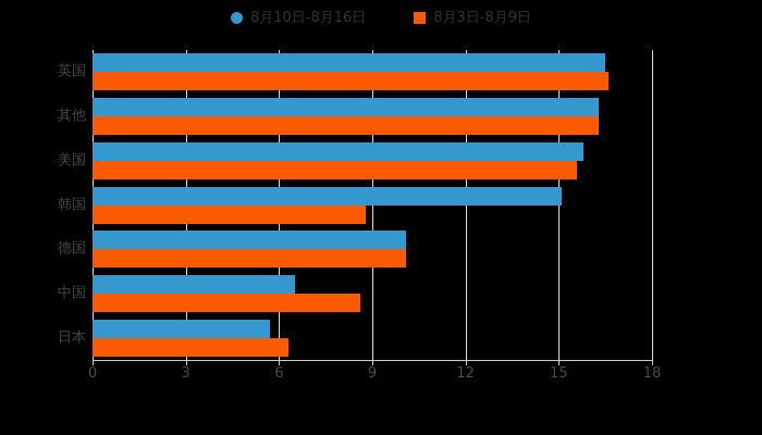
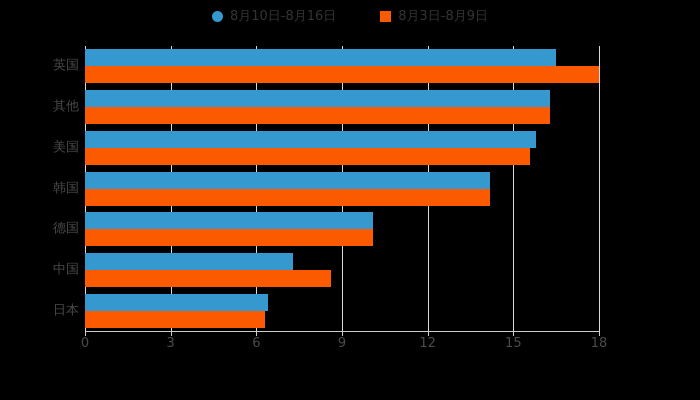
8月3日-8月9日/英国: 16.6 -> 18.0
8月10日-8月16日/韩国: 15.1 -> 14.2
8月3日-8月9日/韩国: 8.8 -> 14.2
8月10日-8月16日/中国: 6.5 -> 7.3
8月10日-8月16日/日本: 5.7 -> 6.4
